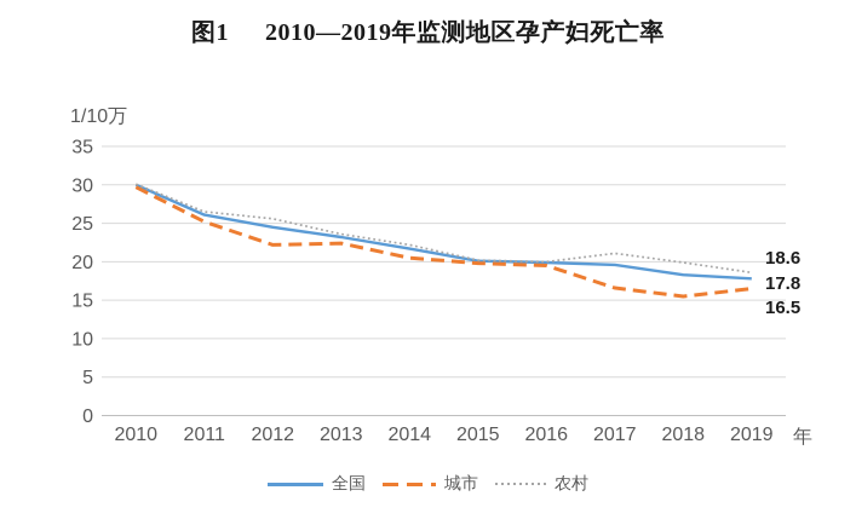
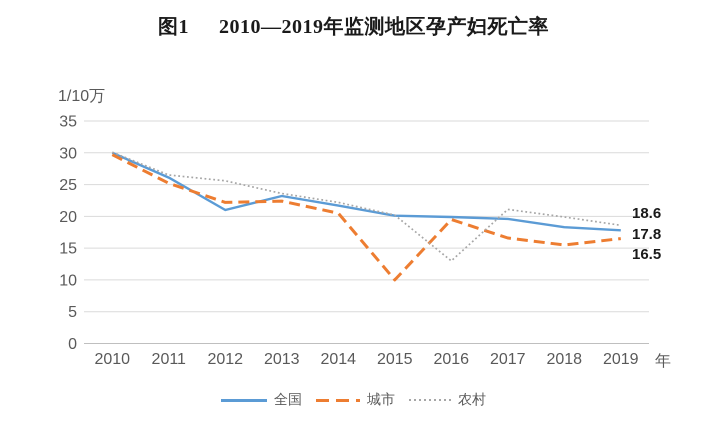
全国/2012: 24 -> 21
城市/2015: 20 -> 10
农村/2016: 20 -> 13
